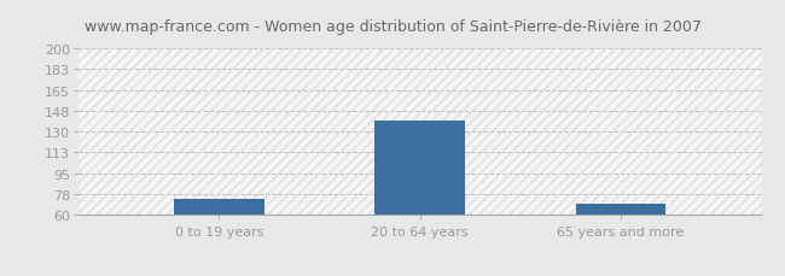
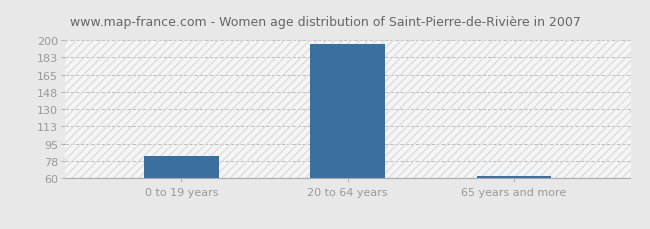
0 to 19 years: 74 -> 83
20 to 64 years: 140 -> 196
65 years and more: 70 -> 62
